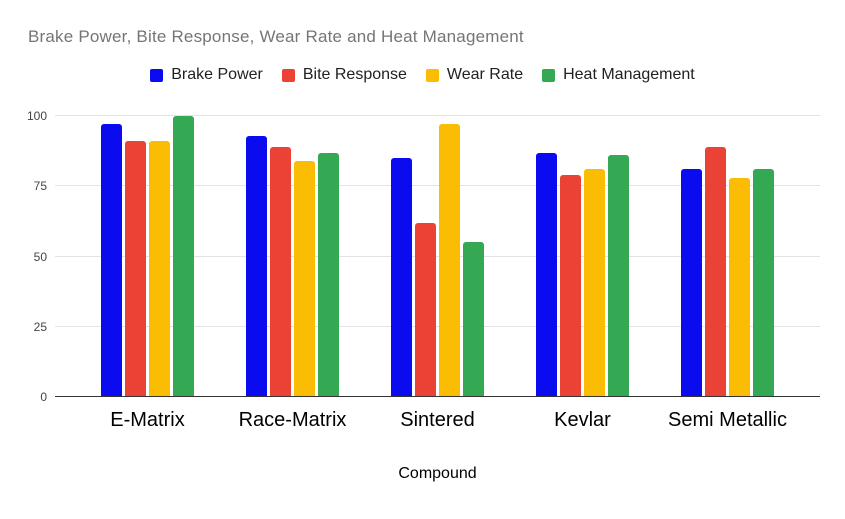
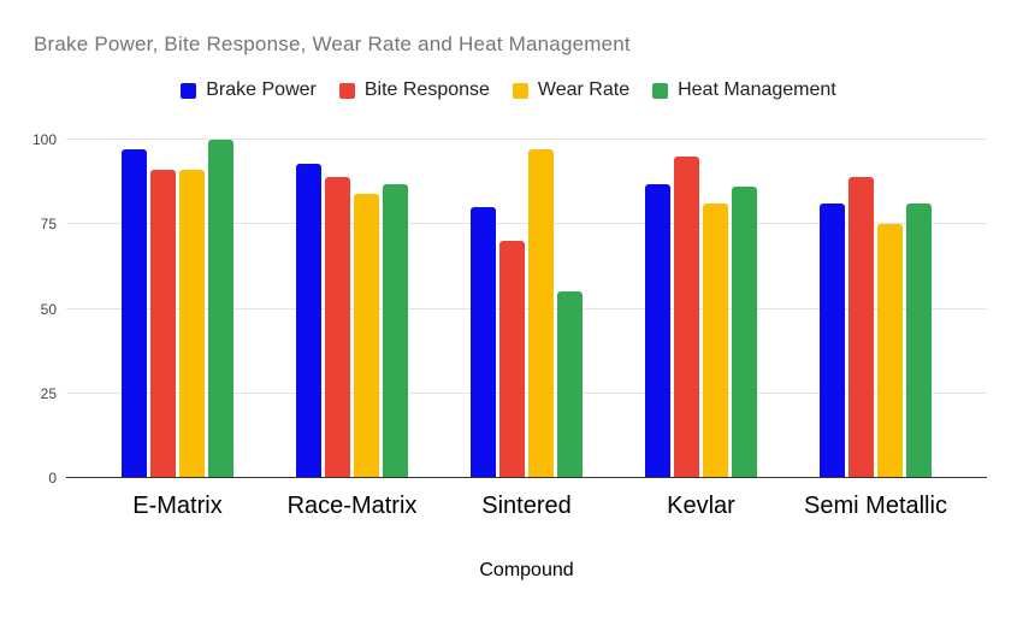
Brake Power/Sintered: 85 -> 80
Bite Response/Sintered: 62 -> 70
Bite Response/Kevlar: 79 -> 95
Wear Rate/Semi Metallic: 78 -> 75
